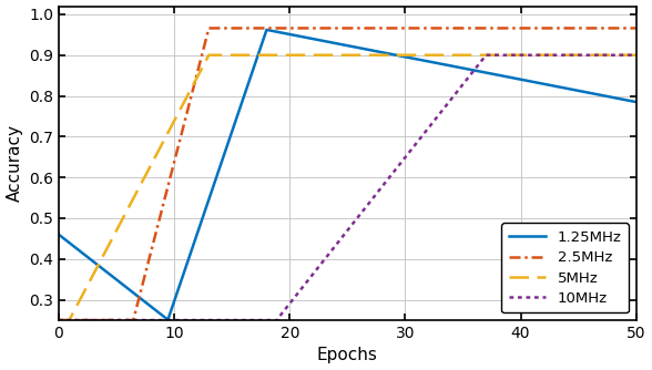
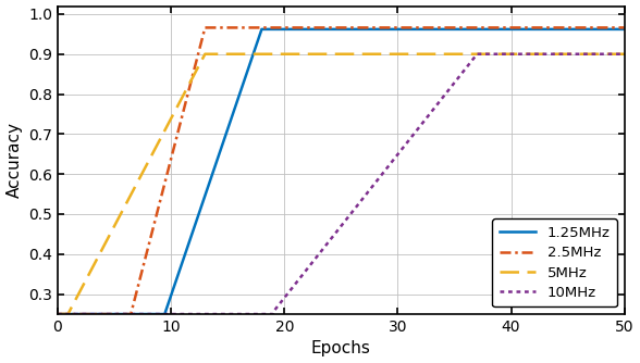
1.25MHz/0: 0.460 -> 0.250
1.25MHz/50: 0.785 -> 0.962
